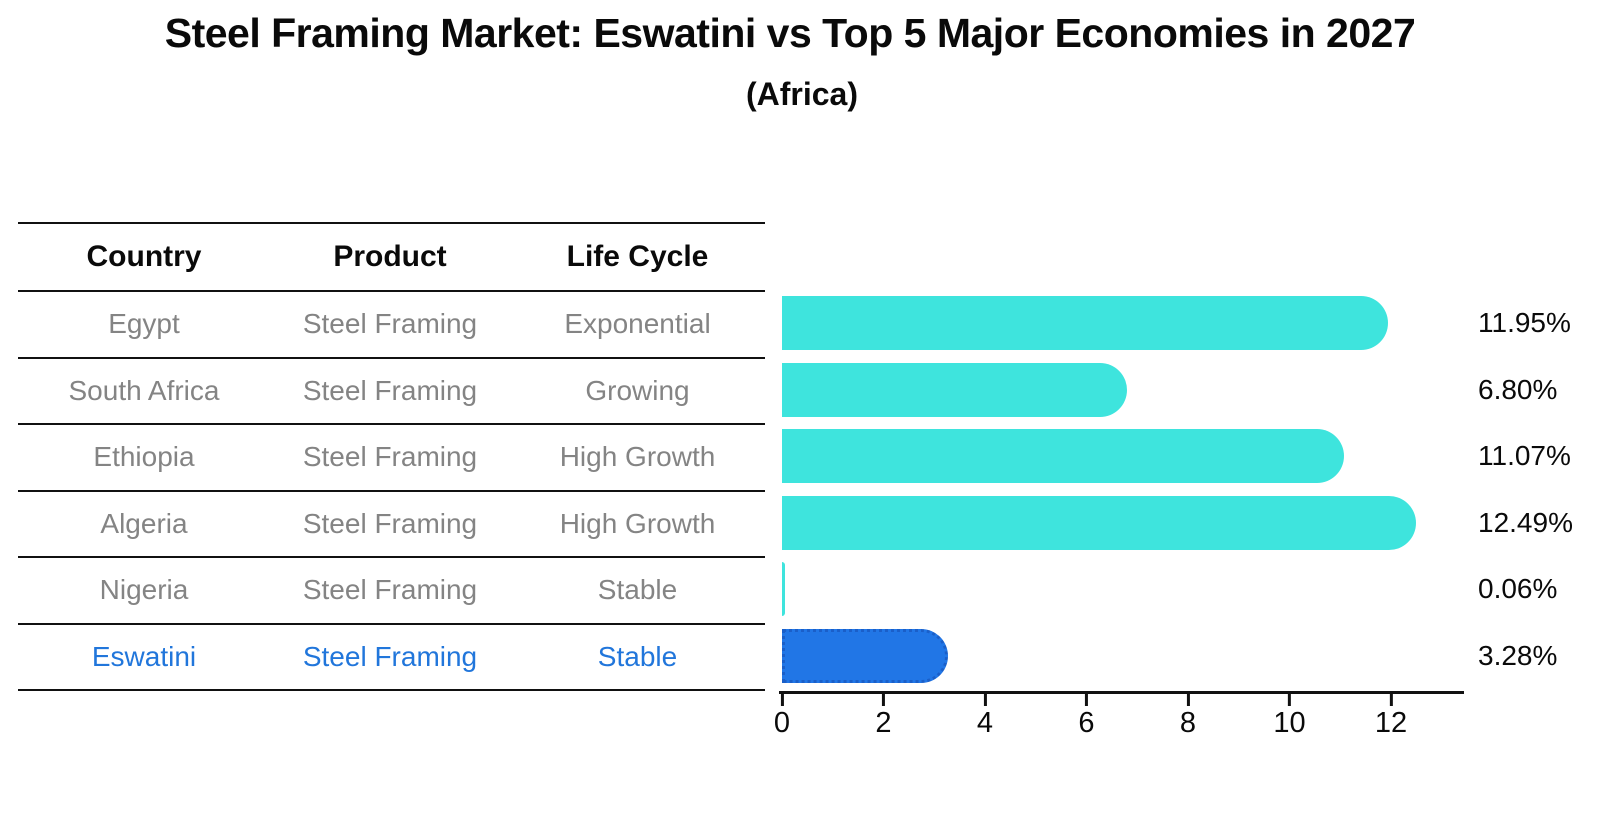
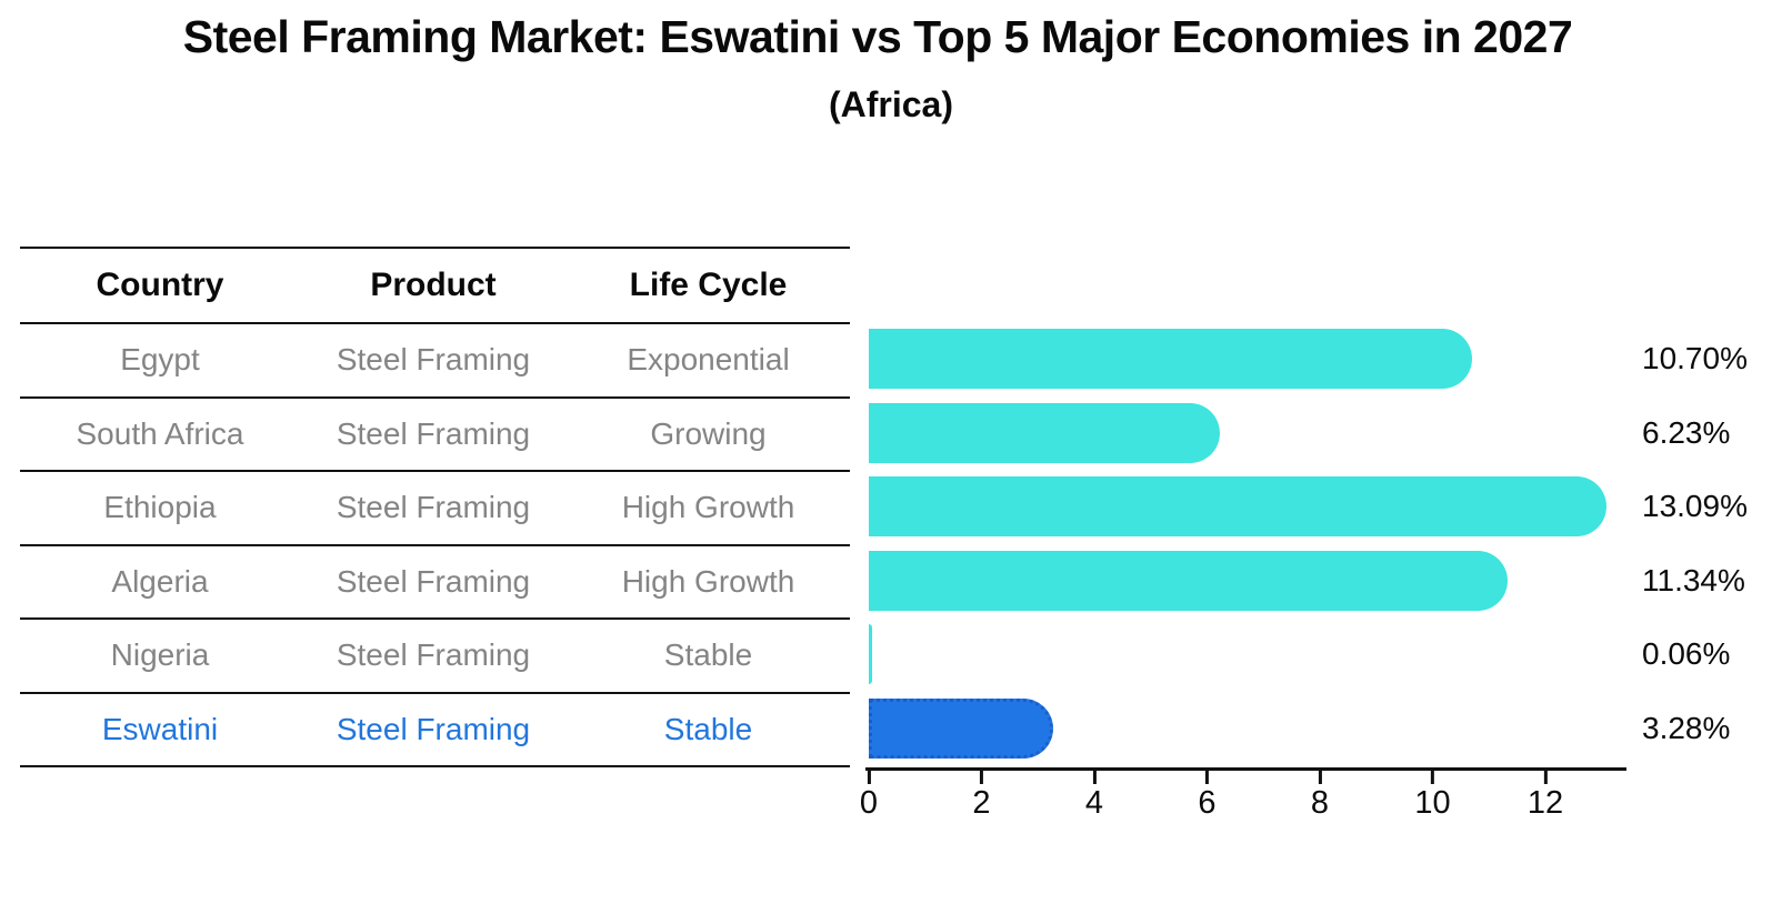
Egypt: 11.95% -> 10.70%
South Africa: 6.80% -> 6.23%
Ethiopia: 11.07% -> 13.09%
Algeria: 12.49% -> 11.34%
